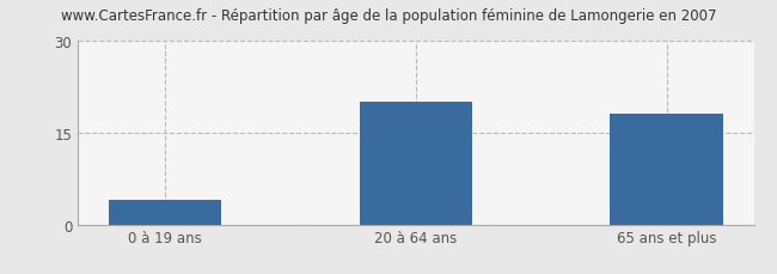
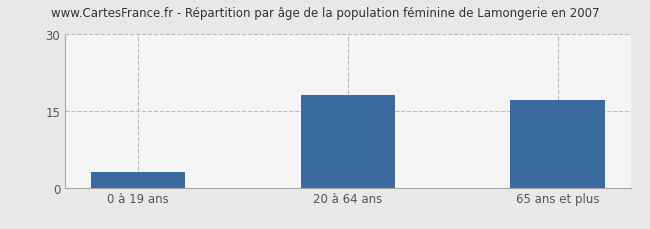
0 à 19 ans: 4 -> 3
20 à 64 ans: 20 -> 18
65 ans et plus: 18 -> 17
